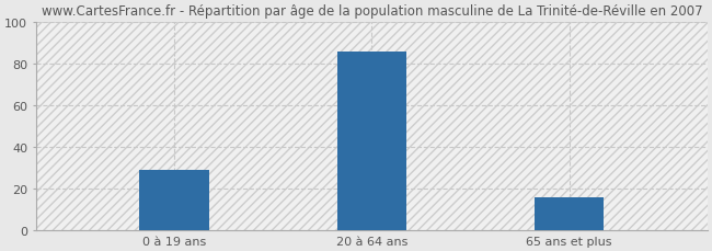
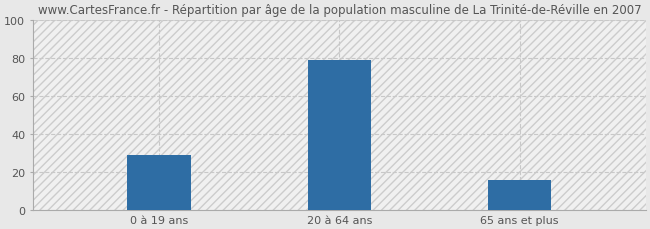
20 à 64 ans: 86 -> 79
